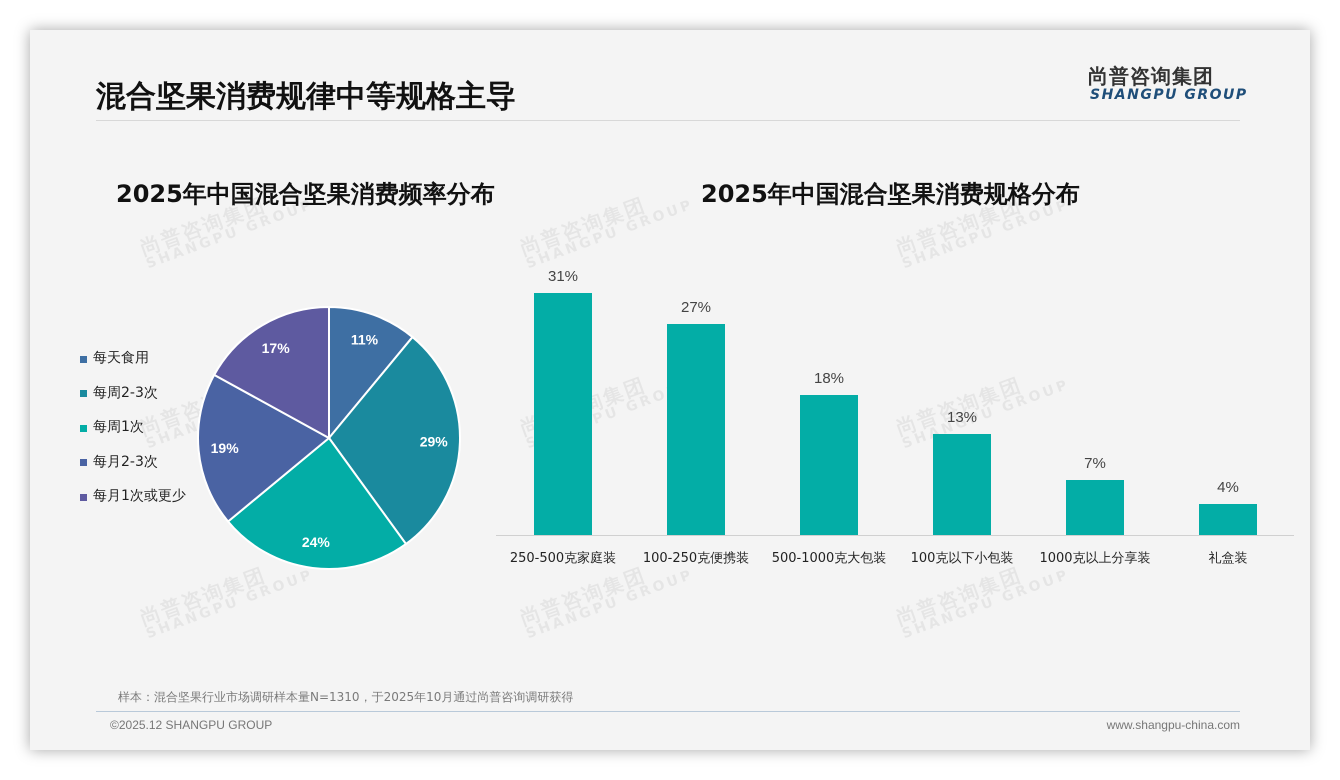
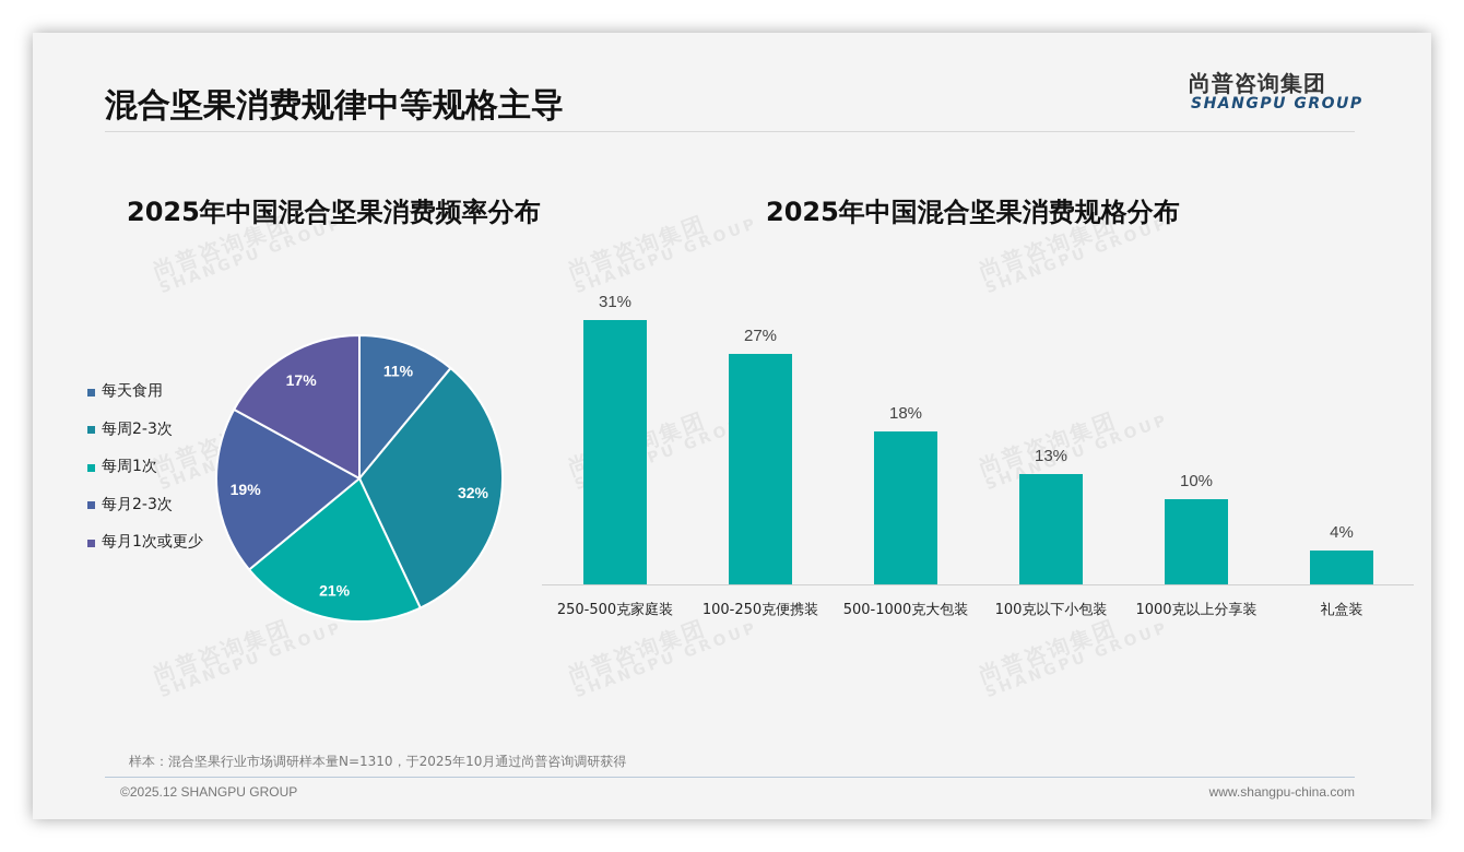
2025年中国混合坚果消费频率分布/每周2-3次: 29% -> 32%
2025年中国混合坚果消费频率分布/每周1次: 24% -> 21%
2025年中国混合坚果消费规格分布/1000克以上分享装: 7% -> 10%
